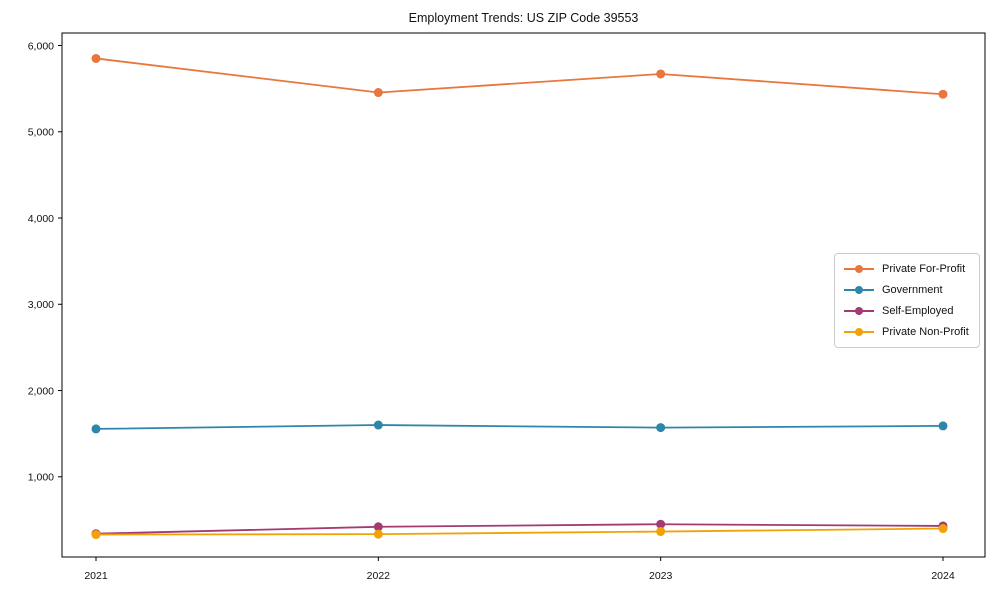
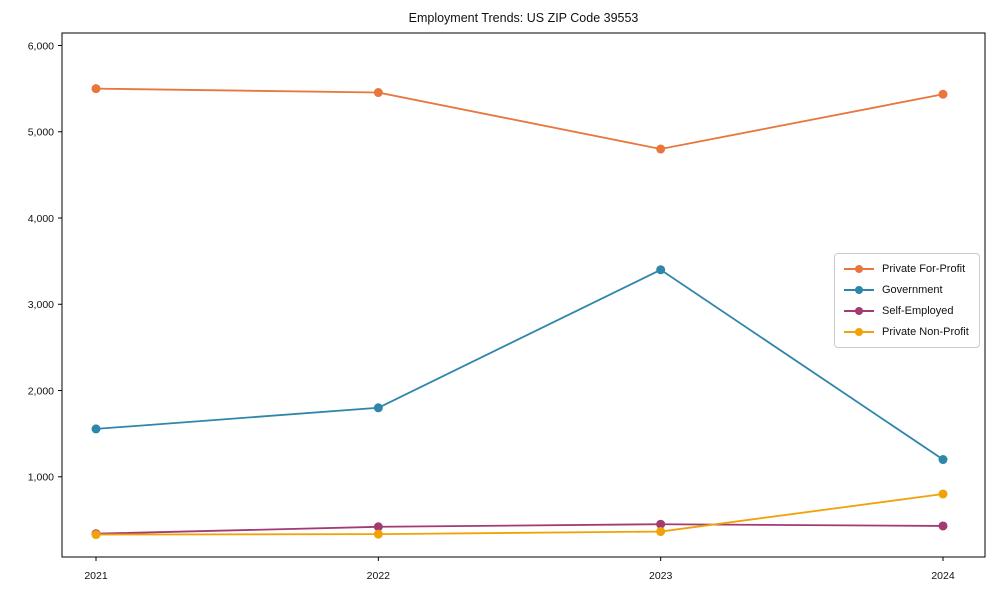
Private For-Profit/2021: 5800 -> 5500
Government/2022: 1600 -> 1800
Private For-Profit/2023: 5700 -> 4800
Government/2023: 1600 -> 3400
Government/2024: 1600 -> 1200
Private Non-Profit/2024: 400 -> 800
